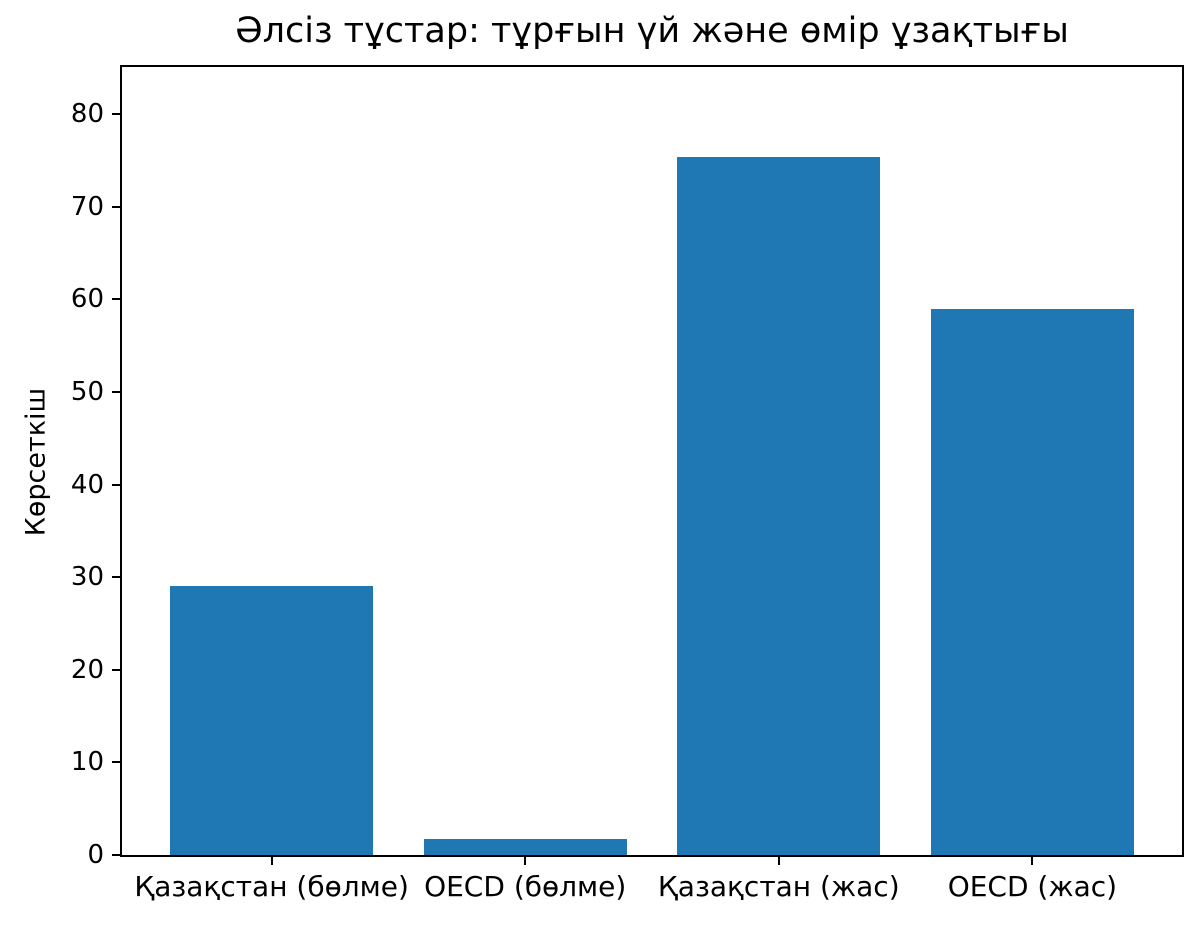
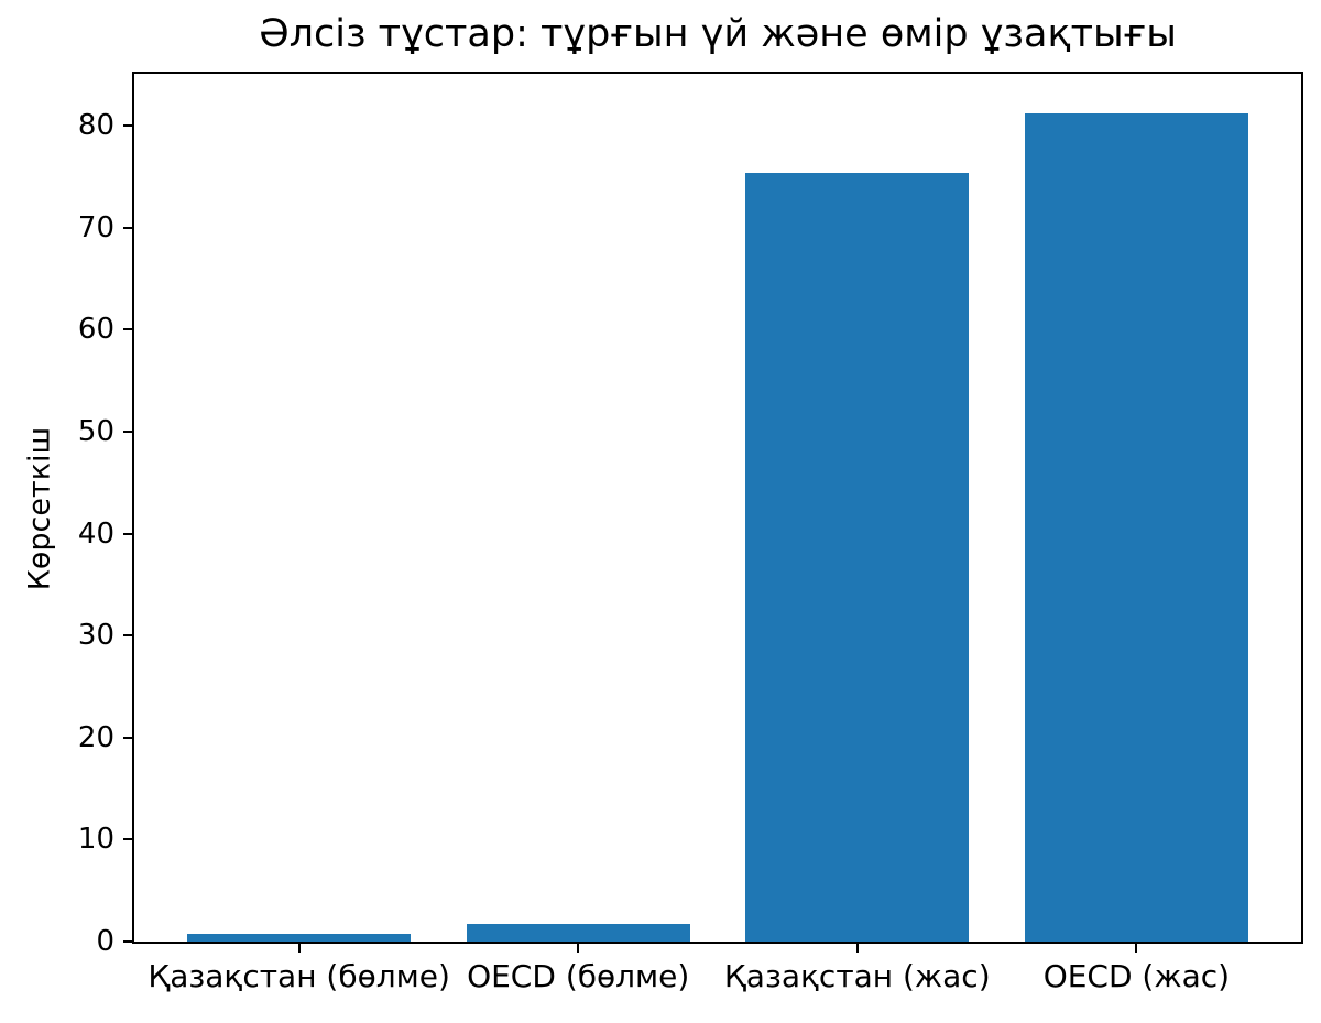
Қазақстан (бөлме): 29 -> 1
OECD (жас): 59 -> 81
